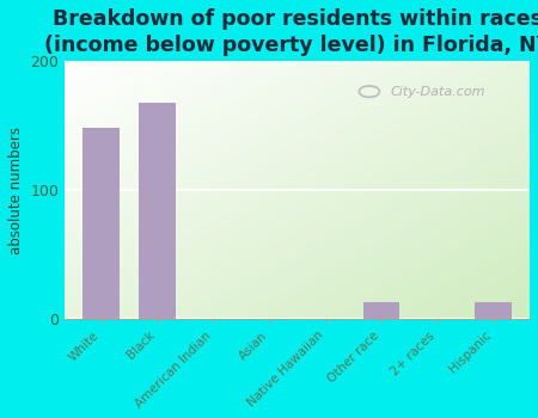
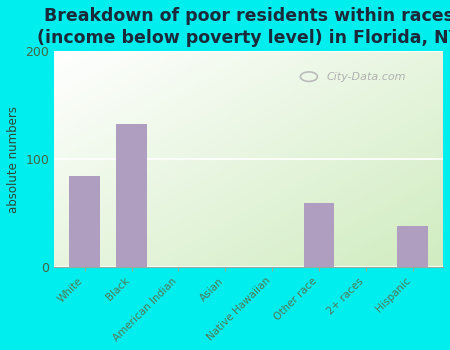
White: 148 -> 84
Black: 168 -> 133
Other race: 13 -> 59
Hispanic: 13 -> 38
